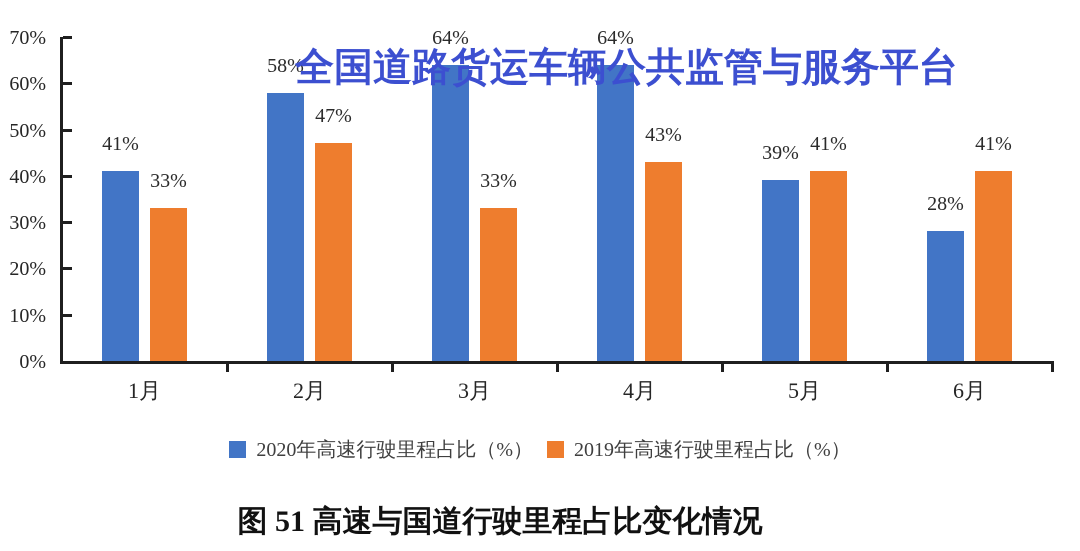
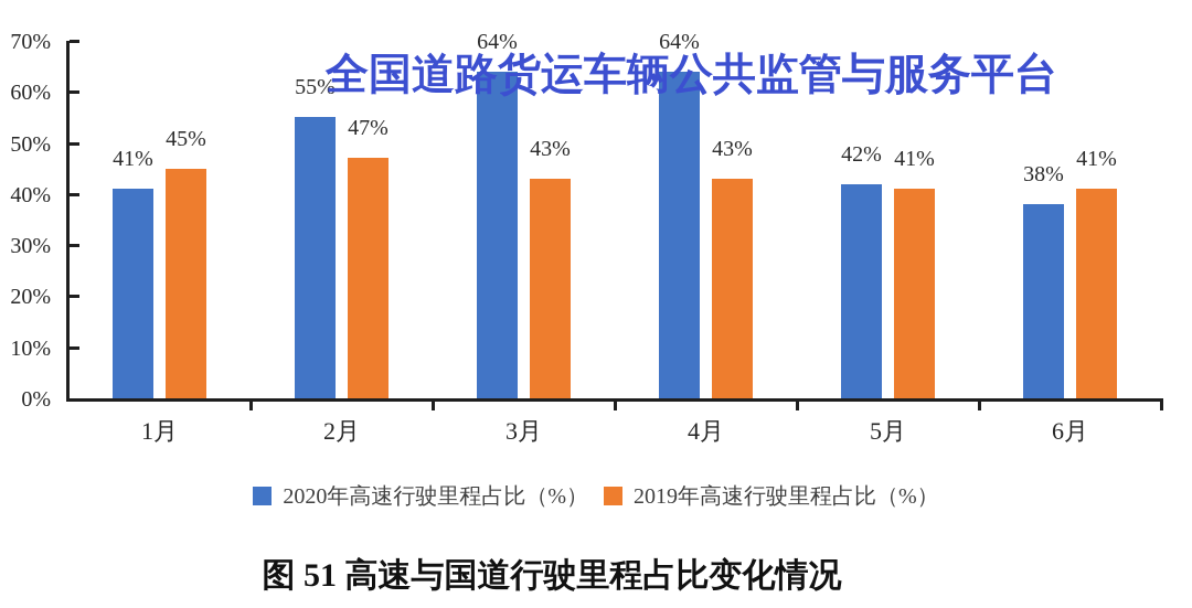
2019年高速行驶里程占比（%）/1月: 33% -> 45%
2020年高速行驶里程占比（%）/2月: 58% -> 55%
2019年高速行驶里程占比（%）/3月: 33% -> 43%
2020年高速行驶里程占比（%）/5月: 39% -> 42%
2020年高速行驶里程占比（%）/6月: 28% -> 38%
